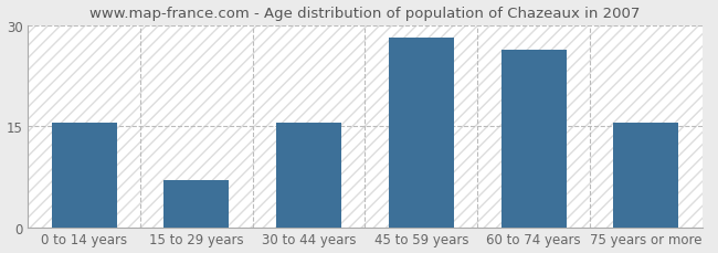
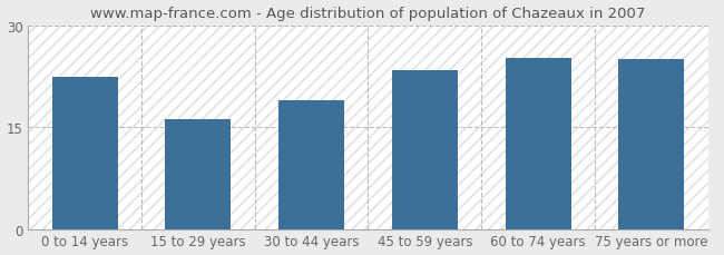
0 to 14 years: 15.6 -> 22.4
15 to 29 years: 7.0 -> 16.2
30 to 44 years: 15.6 -> 19.0
45 to 59 years: 28.1 -> 23.4
60 to 74 years: 26.3 -> 25.2
75 years or more: 15.6 -> 25.0
